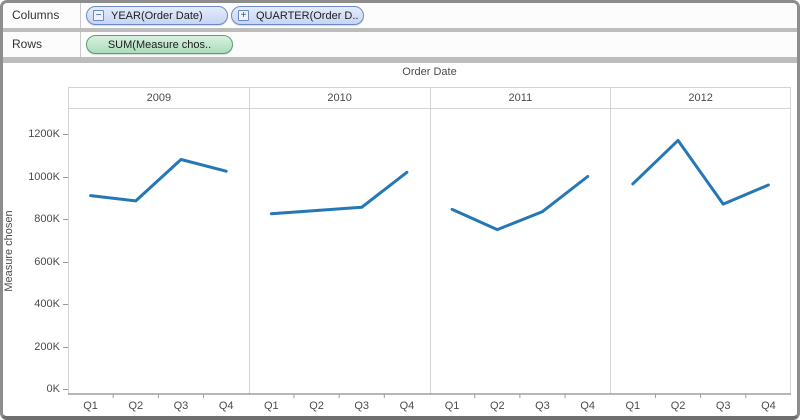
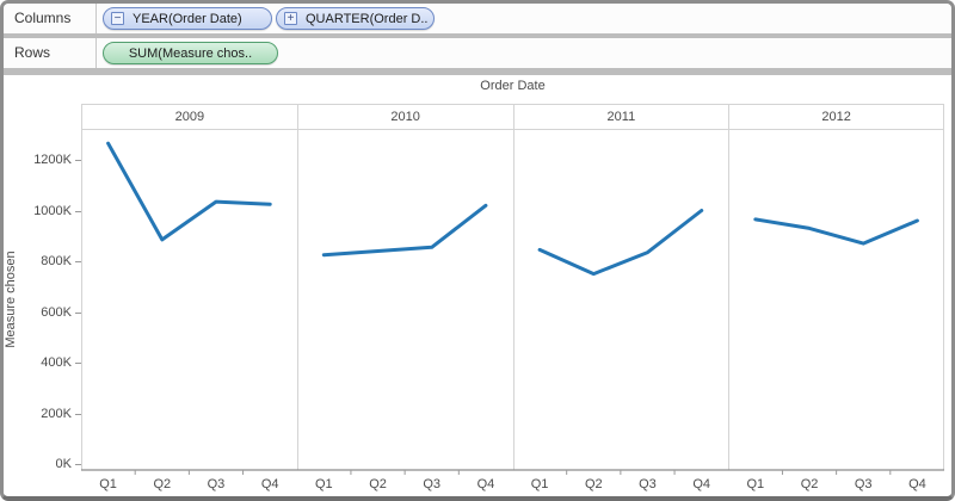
2009/Q1: 910K -> 1260K
2012/Q2: 1170K -> 930K
2009/Q3: 1080K -> 1040K
